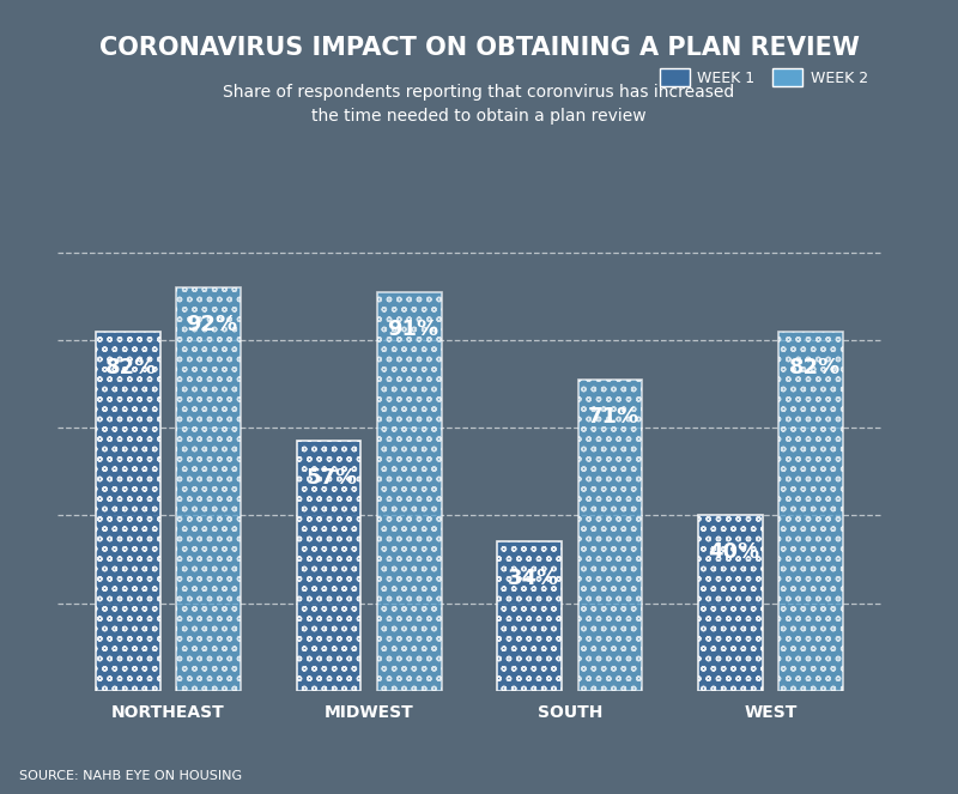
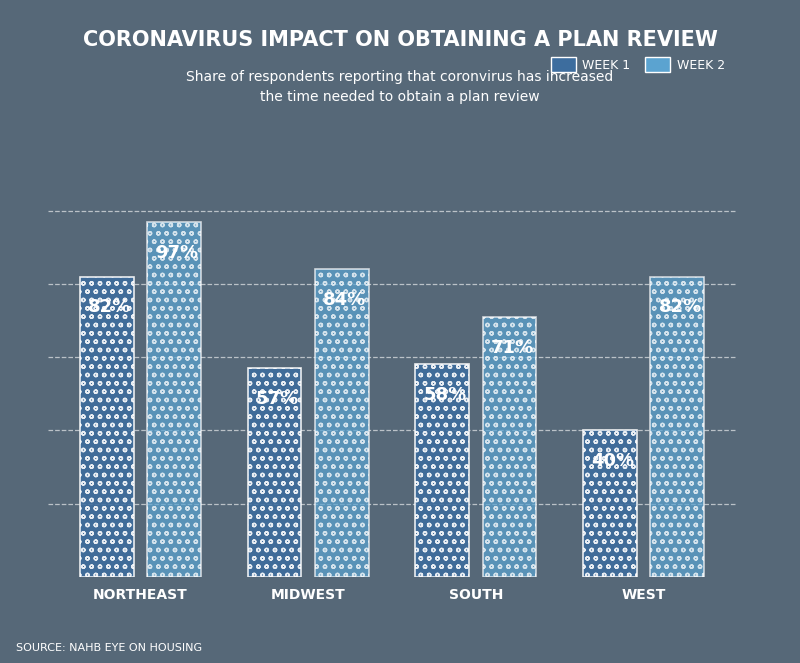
WEEK 2/NORTHEAST: 92% -> 97%
WEEK 2/MIDWEST: 91% -> 84%
WEEK 1/SOUTH: 34% -> 58%
